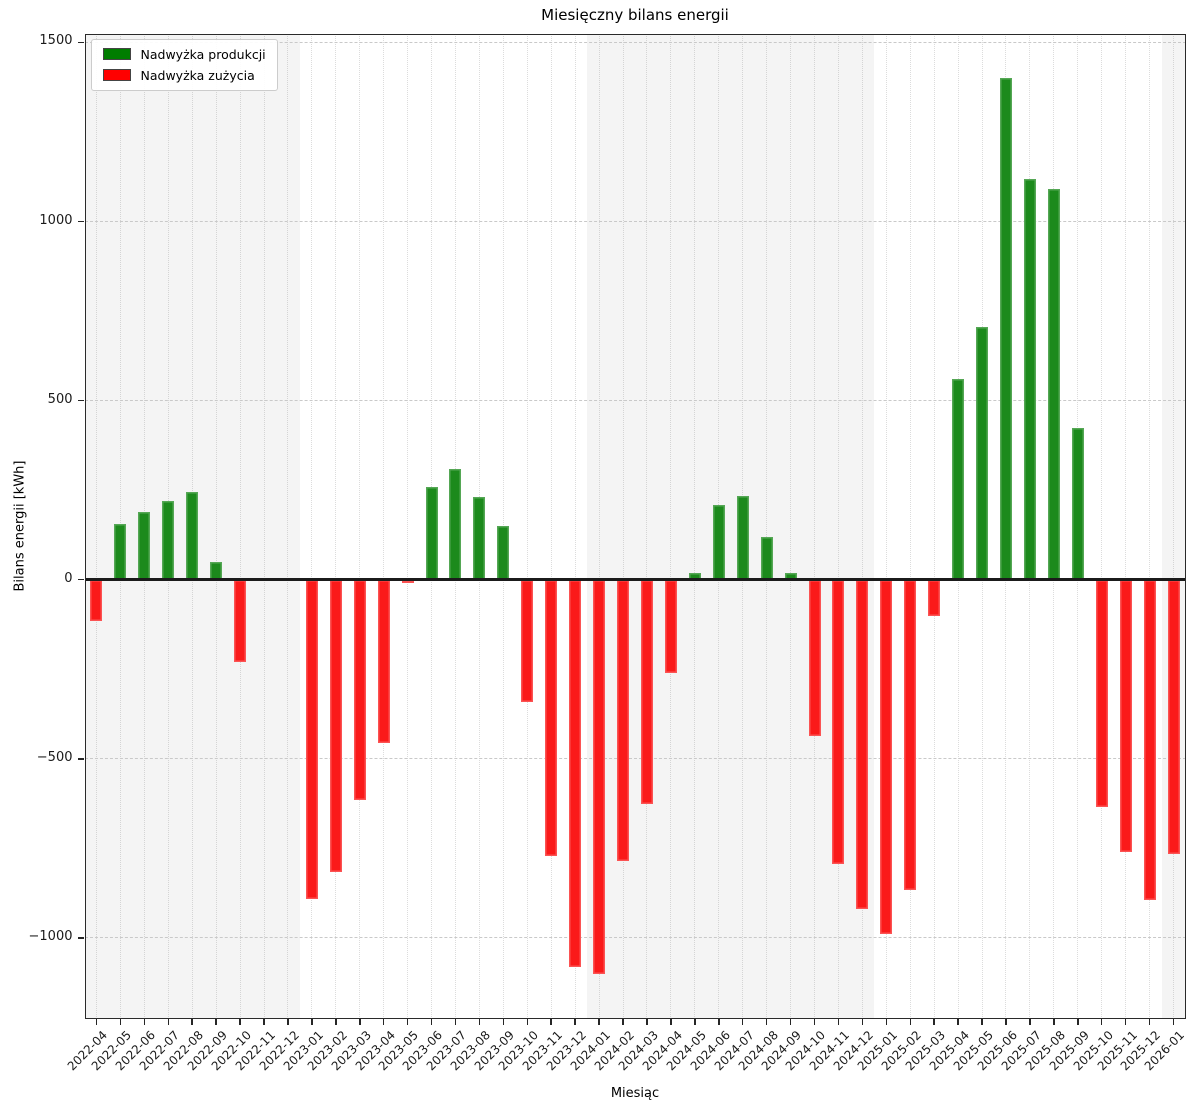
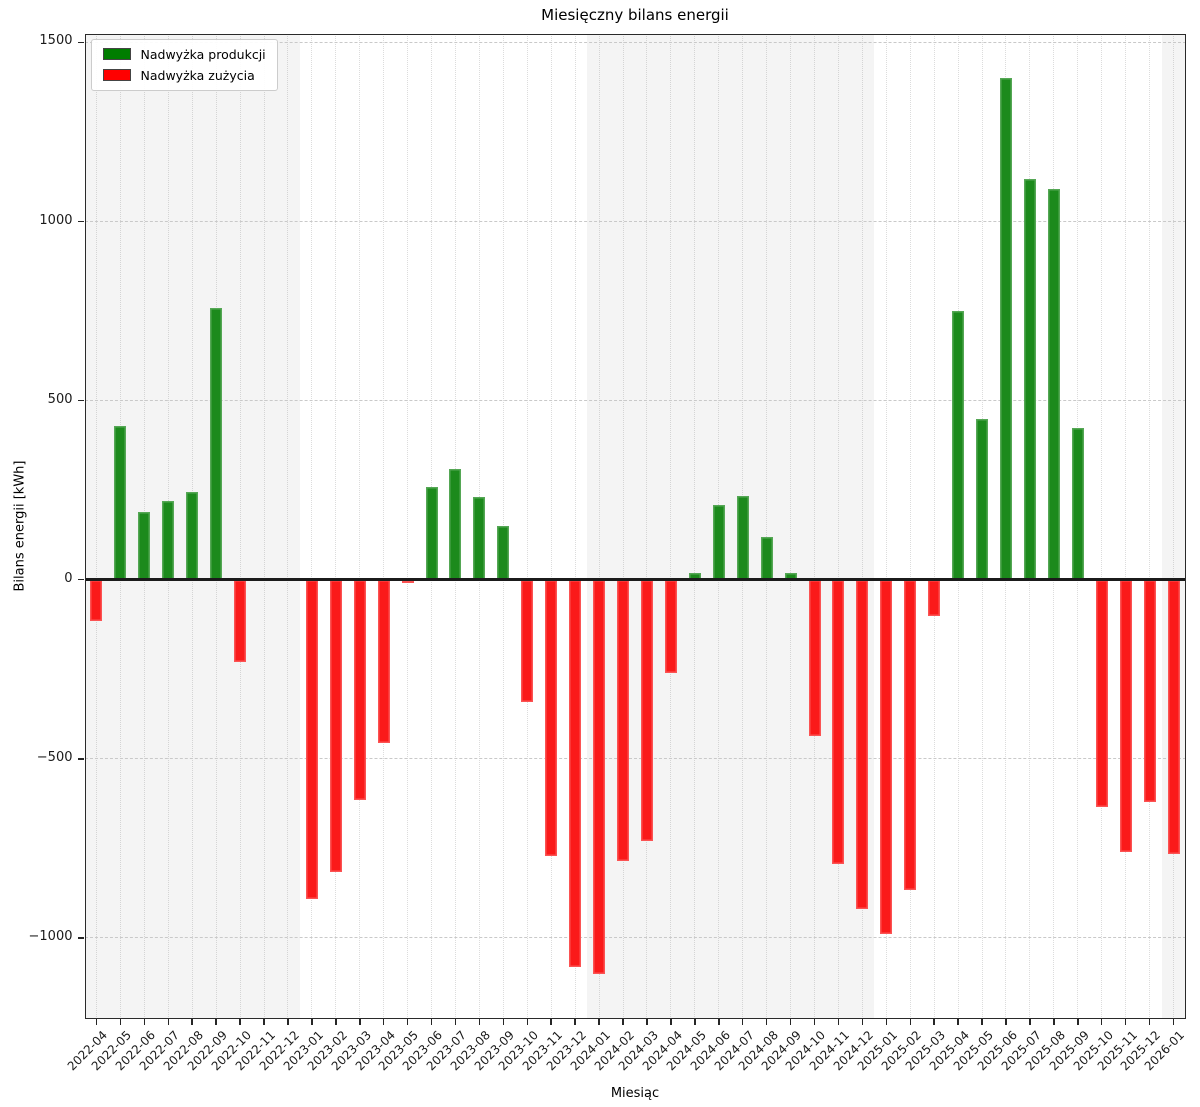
2022-05: 160 -> 430
2022-09: 50 -> 760
2024-03: -620 -> -730
2025-04: 560 -> 750
2025-05: 700 -> 450
2025-12: -900 -> -620
